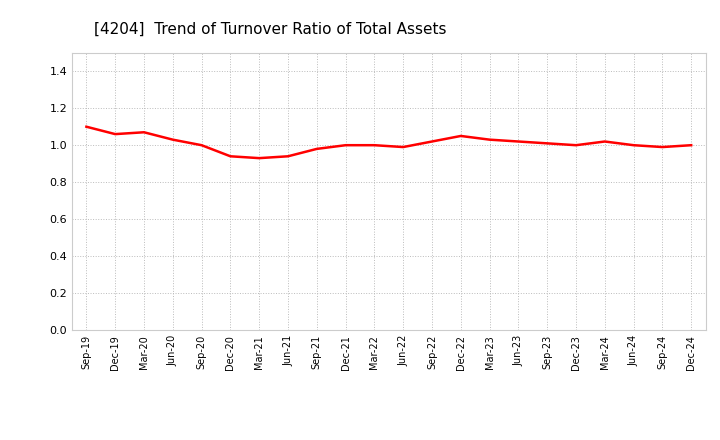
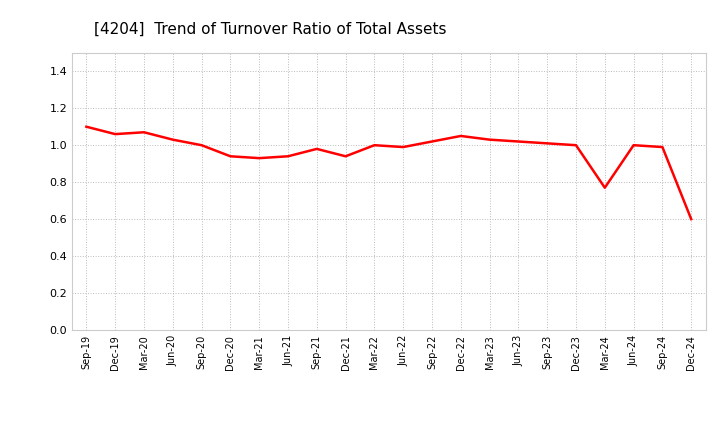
Dec-21: 1.00 -> 0.94
Mar-24: 1.02 -> 0.77
Dec-24: 1.00 -> 0.60
